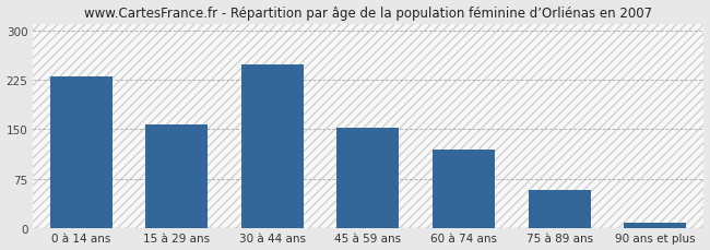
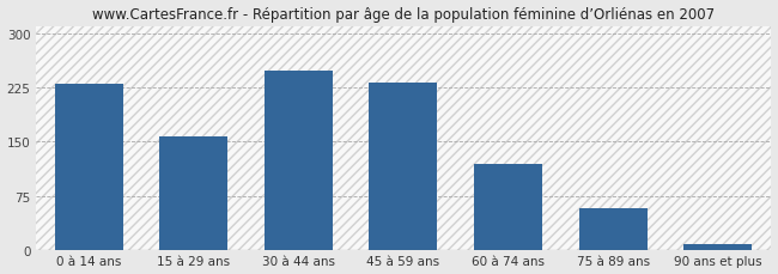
45 à 59 ans: 152 -> 232
